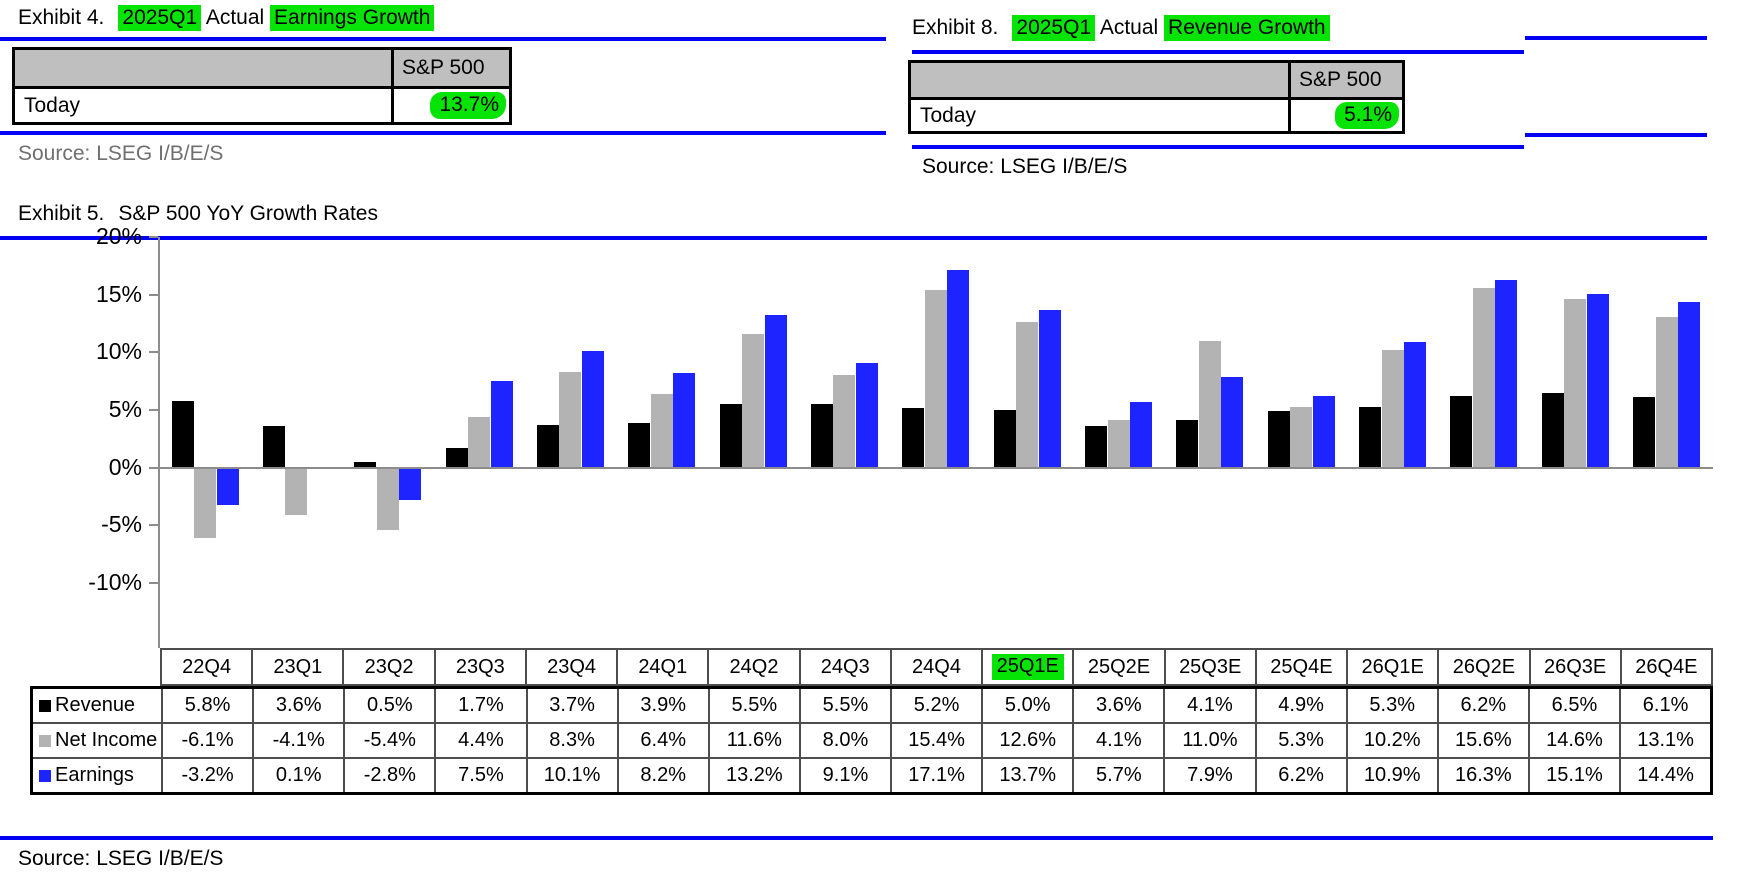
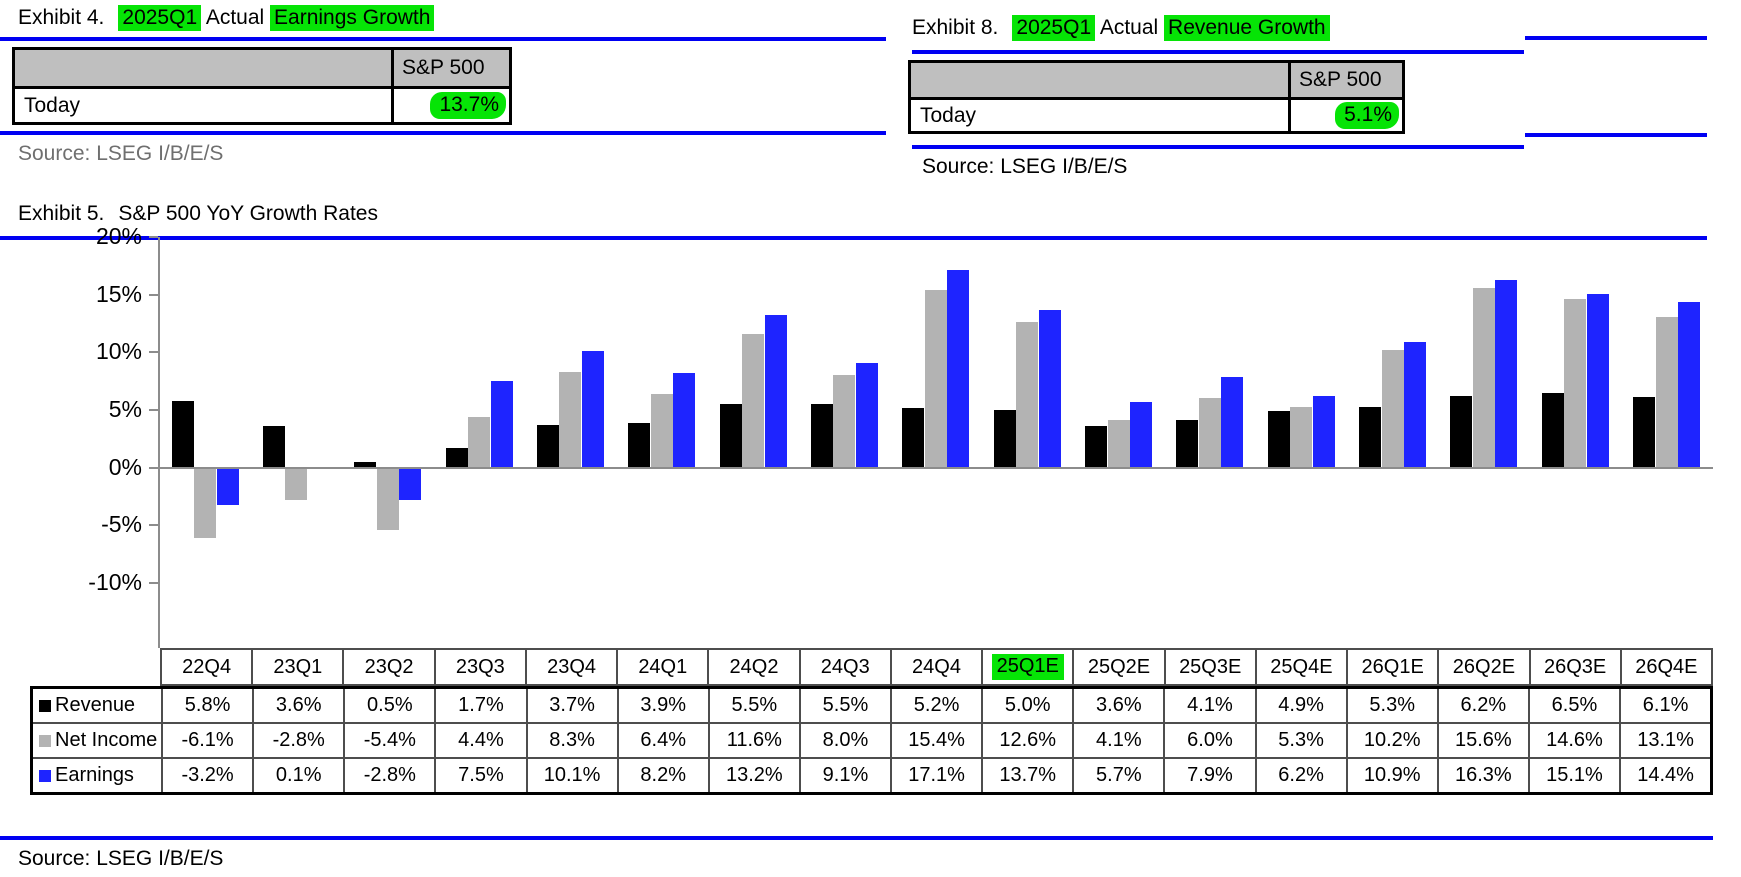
Net Income/23Q1: -4.1% -> -2.8%
Net Income/25Q3E: 11.0% -> 6.0%
